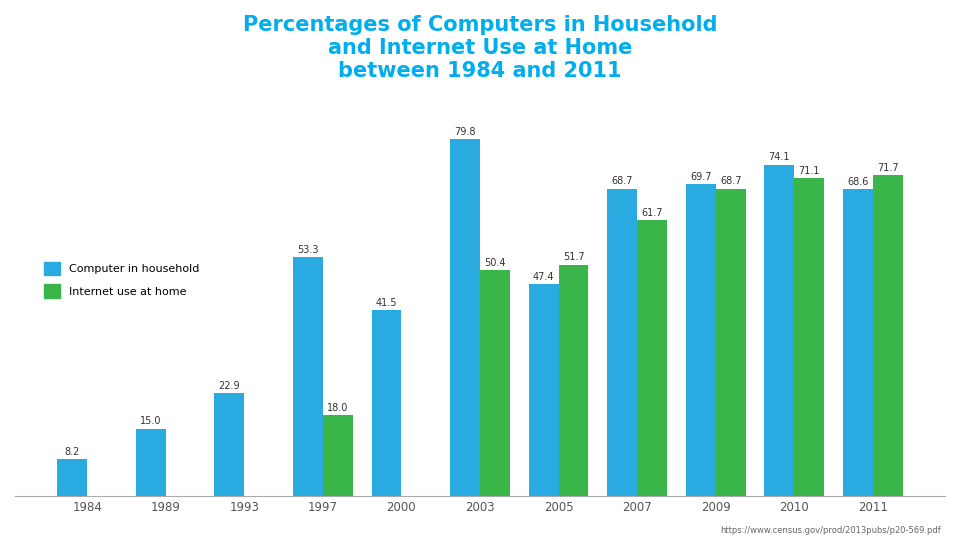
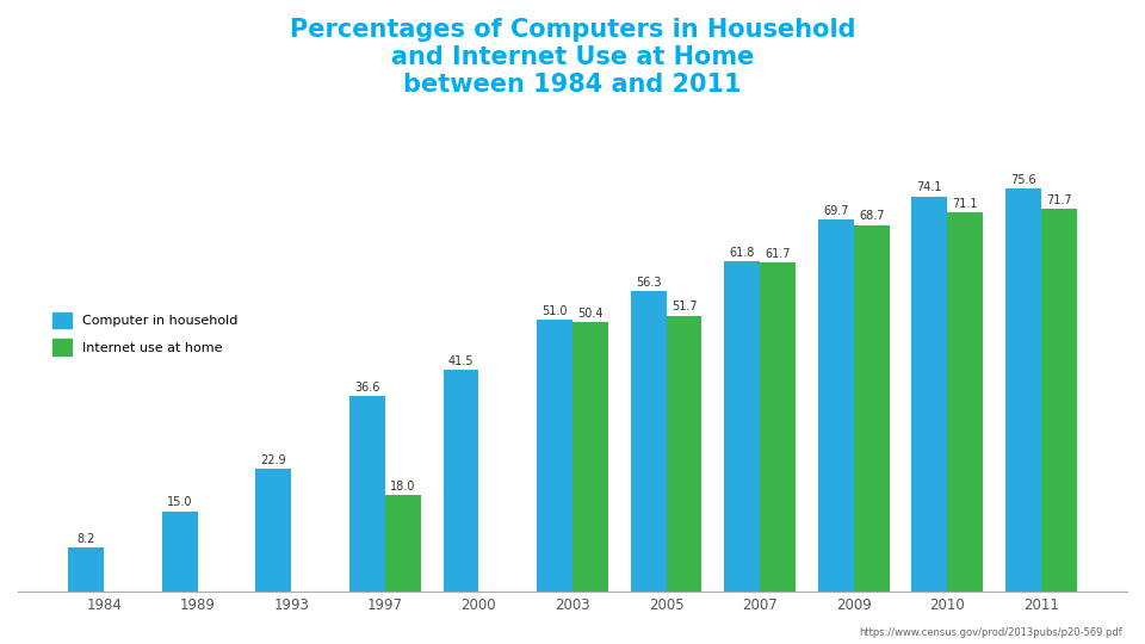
Computer in household/1997: 53.3 -> 36.6
Computer in household/2003: 79.8 -> 51.0
Computer in household/2005: 47.4 -> 56.3
Computer in household/2007: 68.7 -> 61.8
Computer in household/2011: 68.6 -> 75.6
